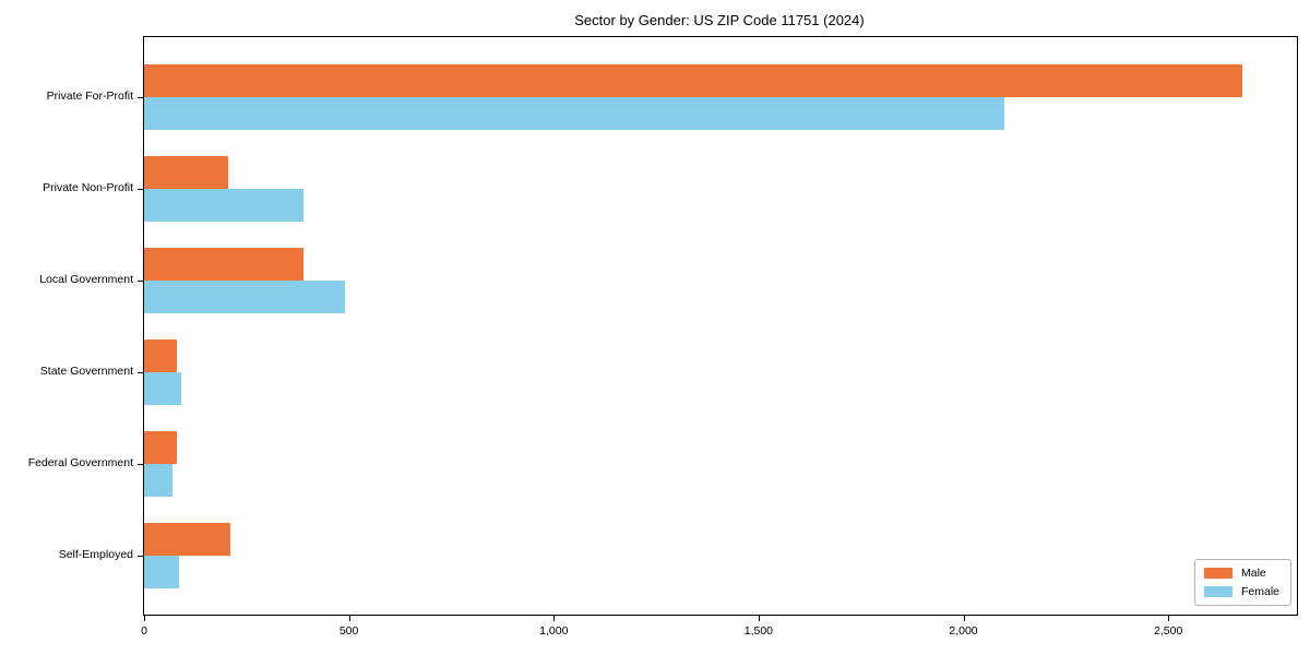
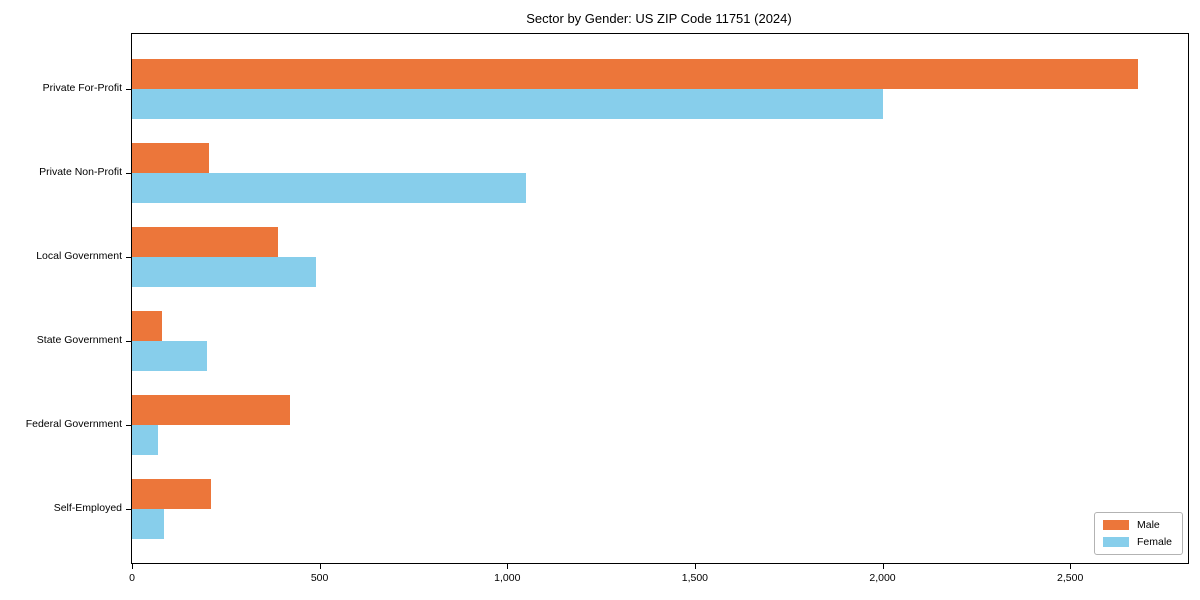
Female/Private For-Profit: 2100 -> 2000
Female/Private Non-Profit: 390 -> 1050
Female/State Government: 90 -> 200
Male/Federal Government: 80 -> 420
